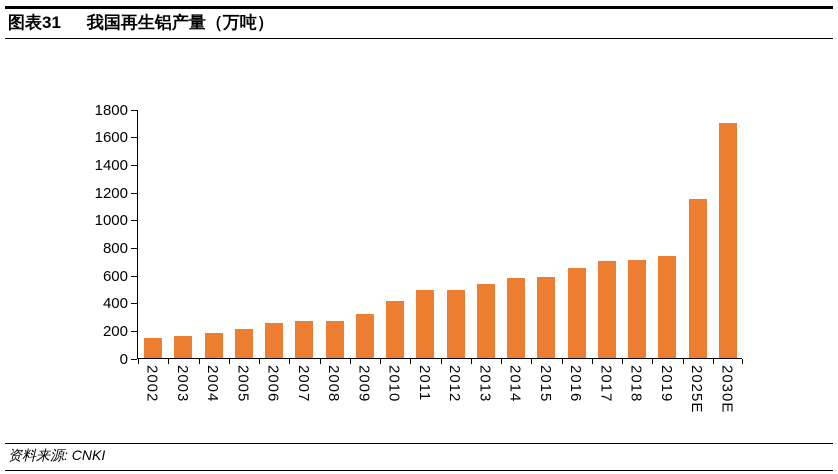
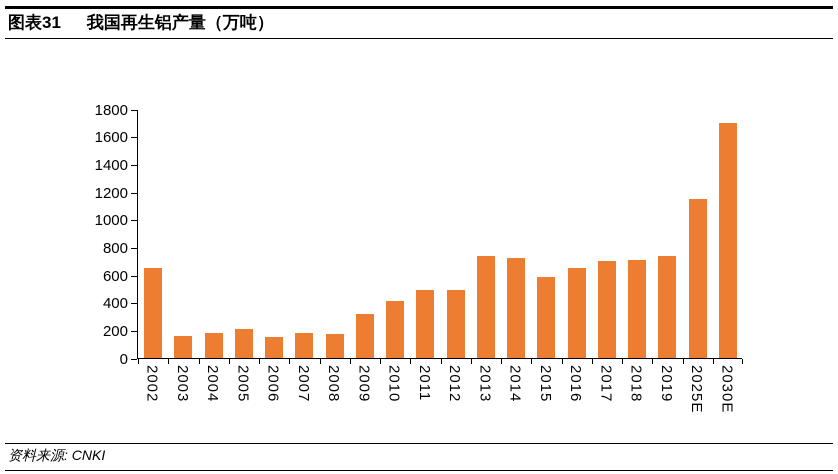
2002: 140 -> 650
2006: 250 -> 150
2007: 260 -> 180
2008: 270 -> 170
2013: 540 -> 740
2014: 580 -> 720
